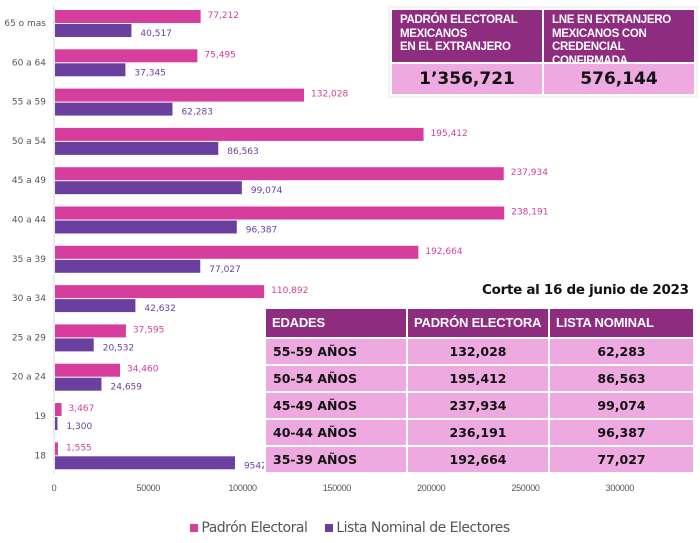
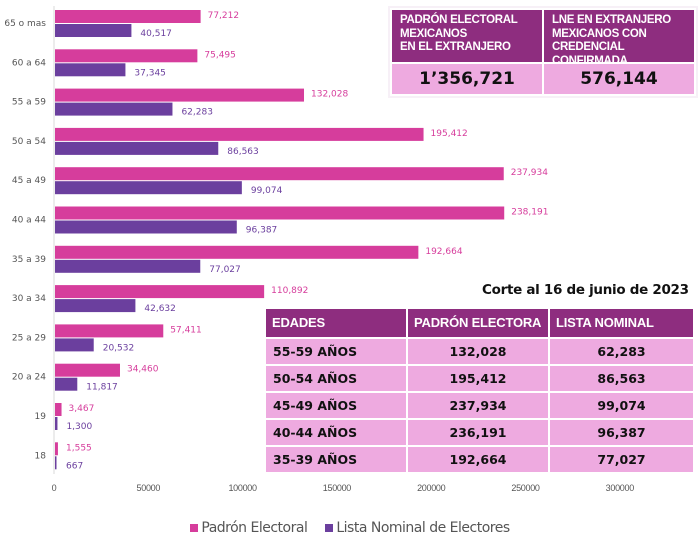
Padrón Electoral/25 a 29: 37,595 -> 57,411
Lista Nominal de Electores/20 a 24: 24,659 -> 11,817
Lista Nominal de Electores/18: 95421 -> 667
